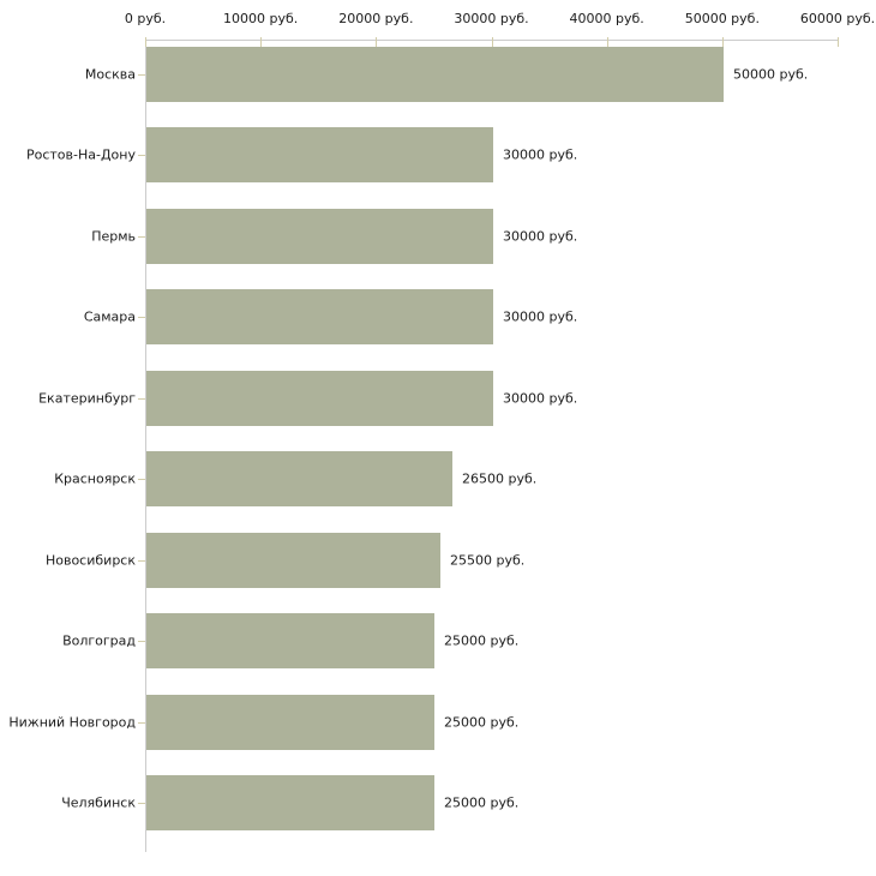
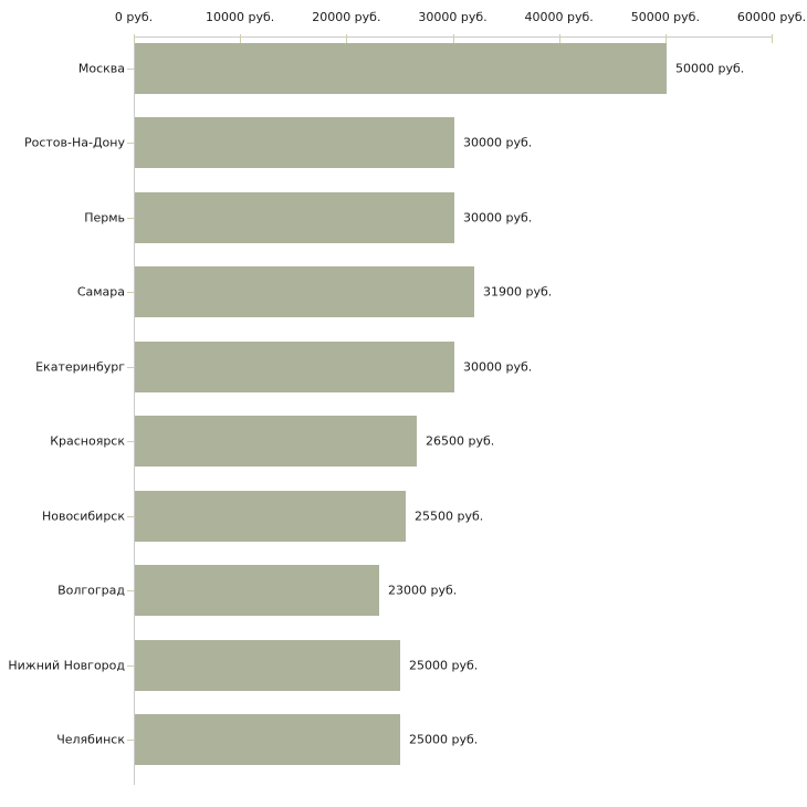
Самара: 30000 -> 31900
Волгоград: 25000 -> 23000
